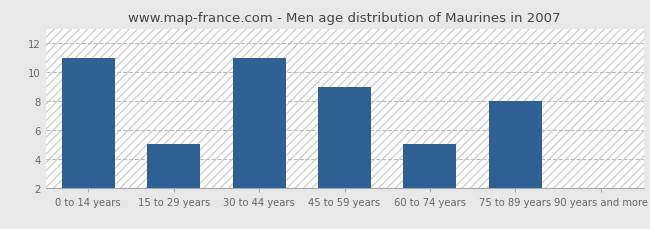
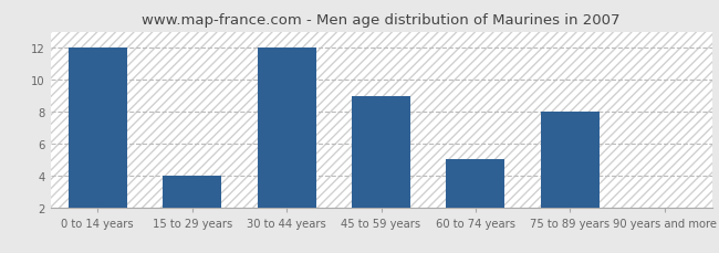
0 to 14 years: 11 -> 12
15 to 29 years: 5 -> 4
30 to 44 years: 11 -> 12
